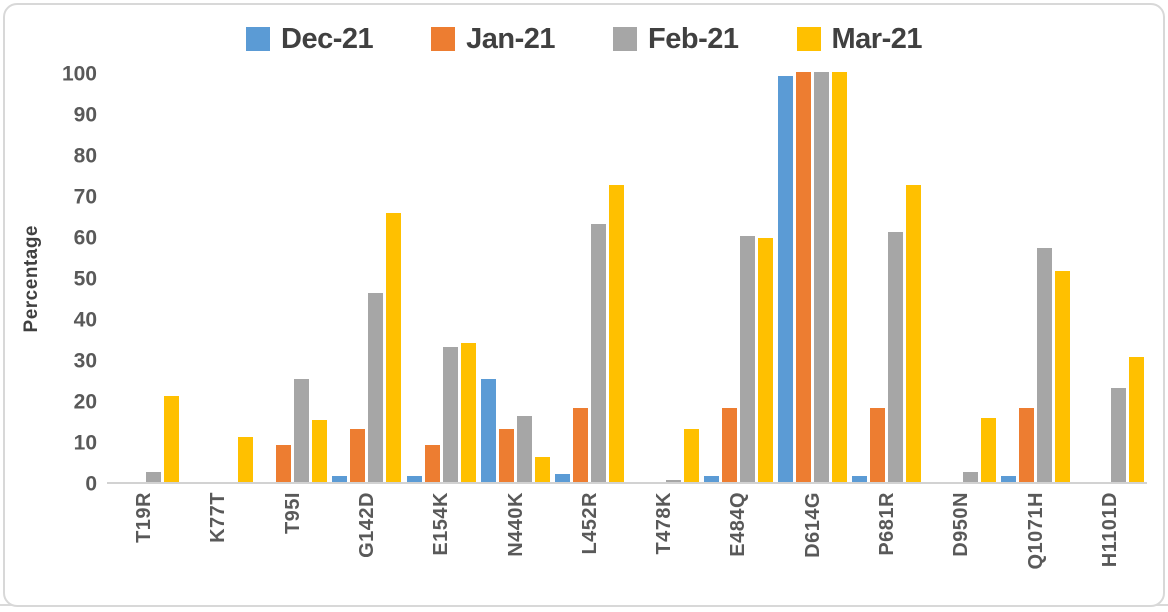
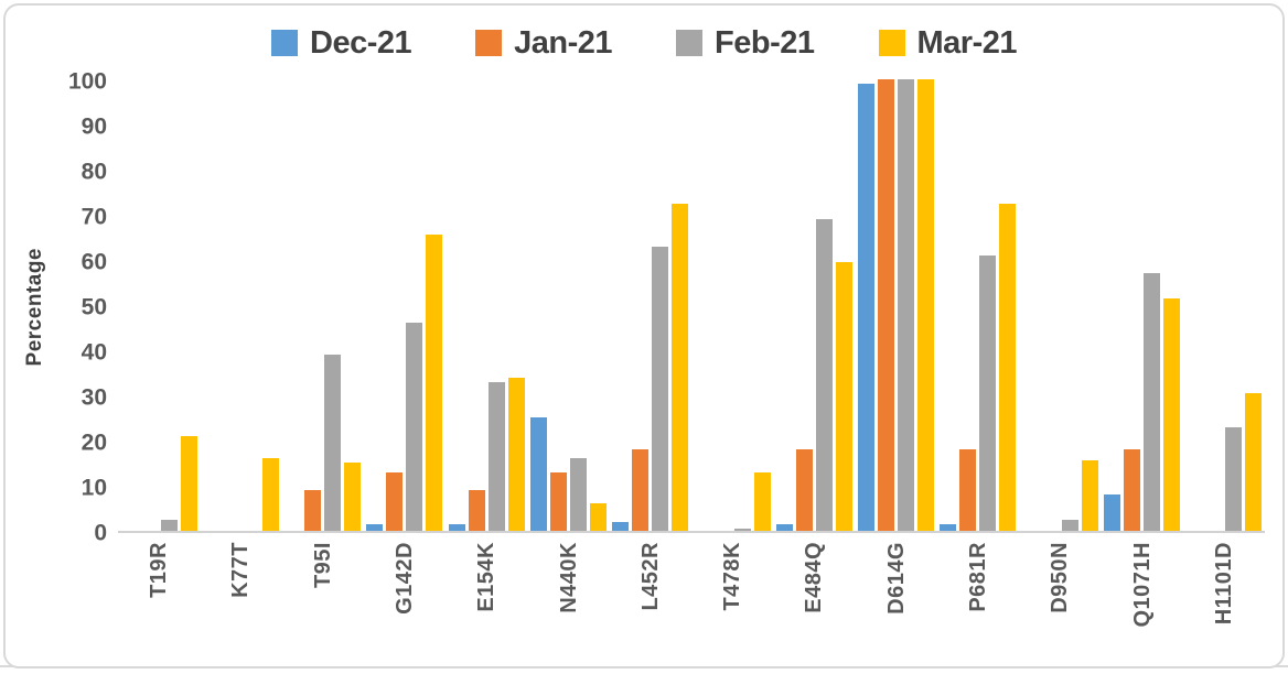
Mar-21/K77T: 11 -> 16
Feb-21/T95I: 25 -> 39
Feb-21/E484Q: 60 -> 69
Dec-21/Q1071H: 2 -> 8
